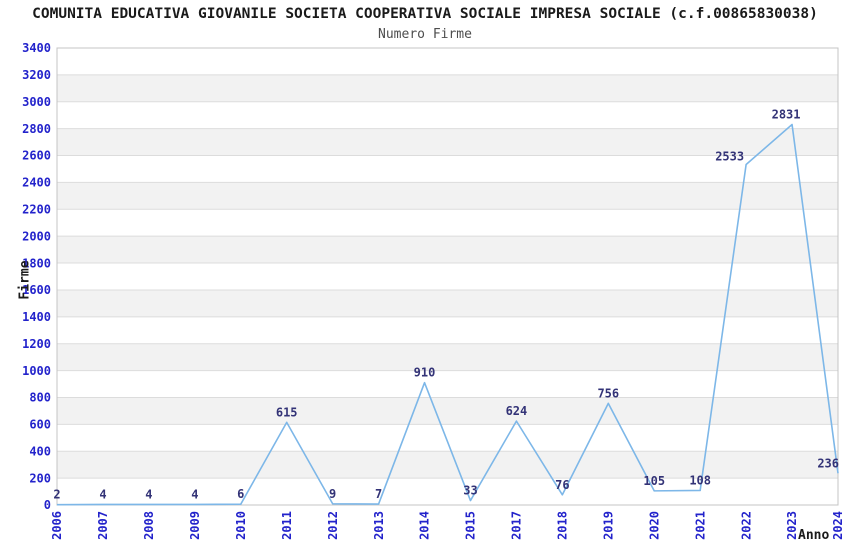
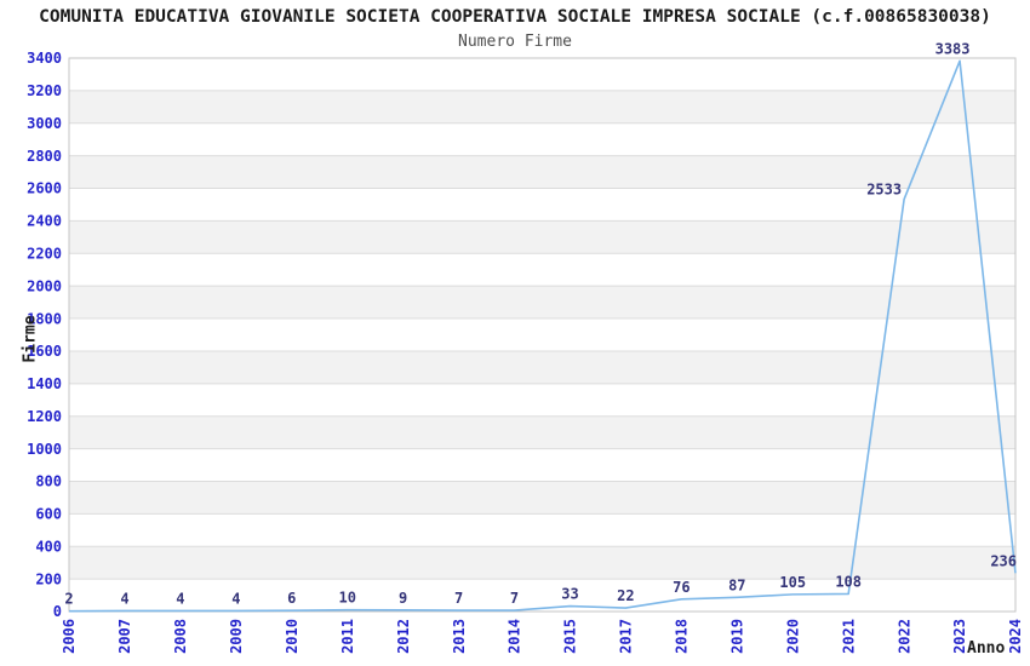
2011: 615 -> 10
2014: 910 -> 7
2017: 624 -> 22
2019: 756 -> 87
2023: 2831 -> 3383
